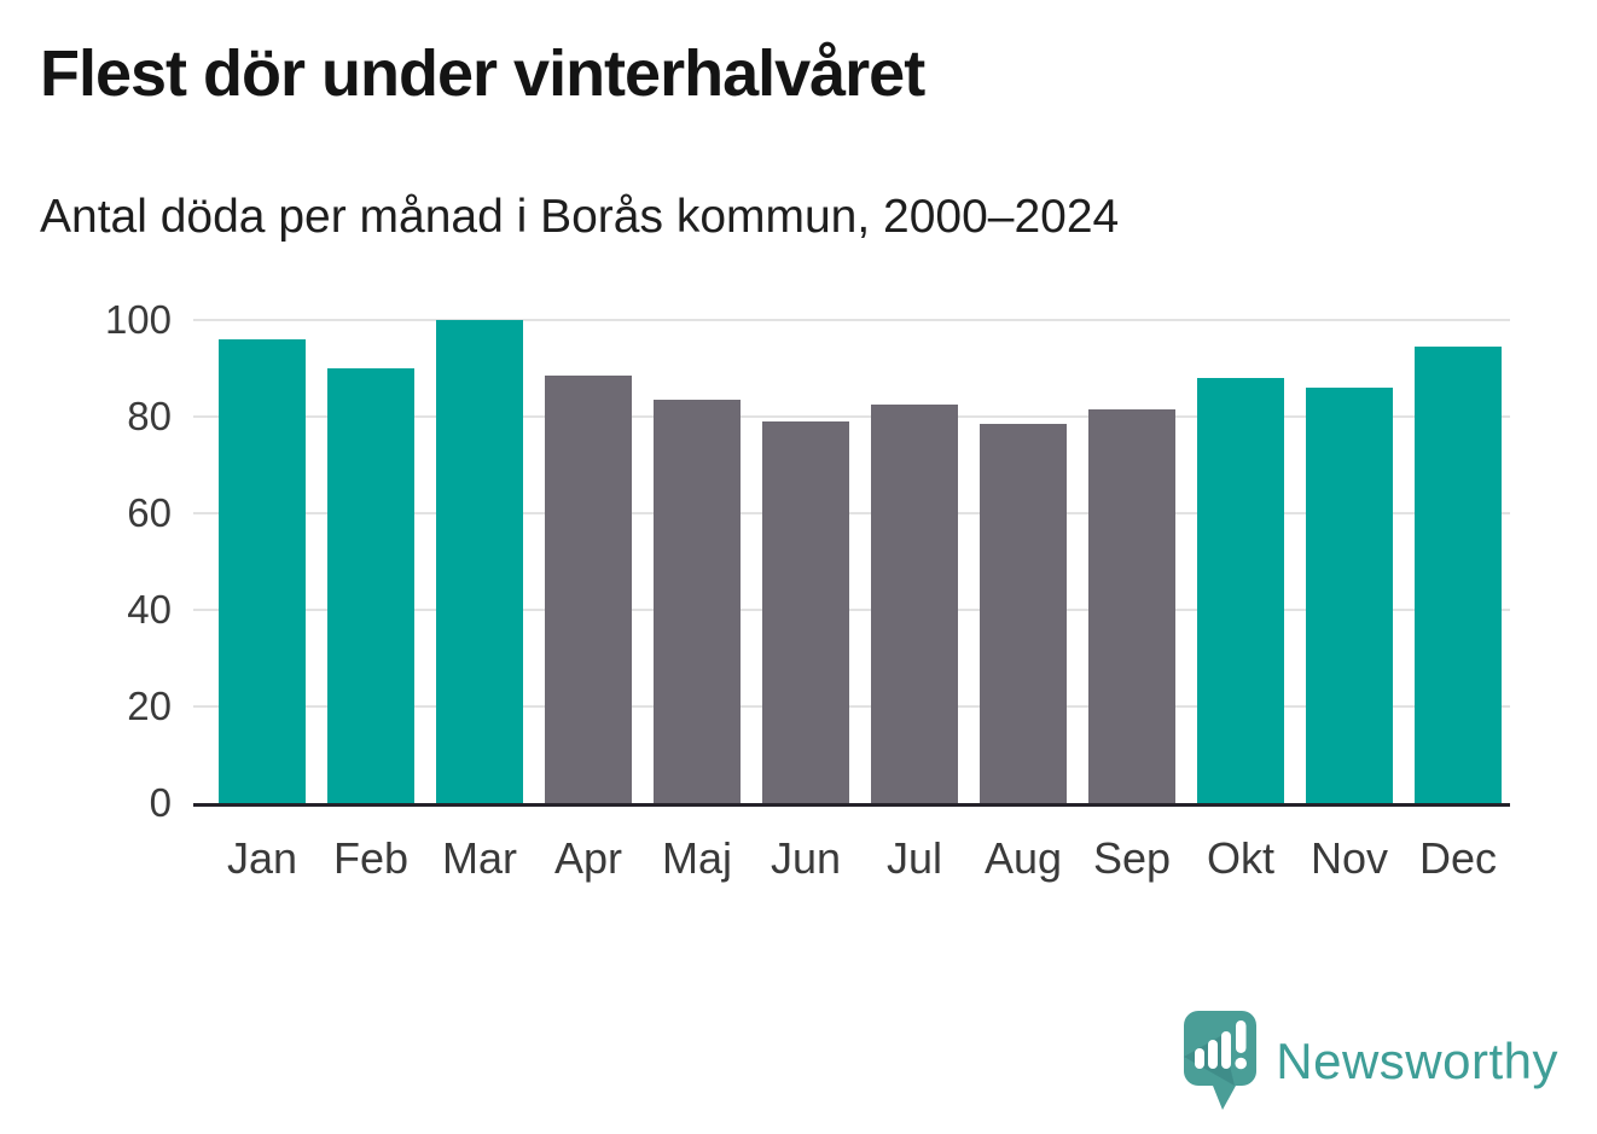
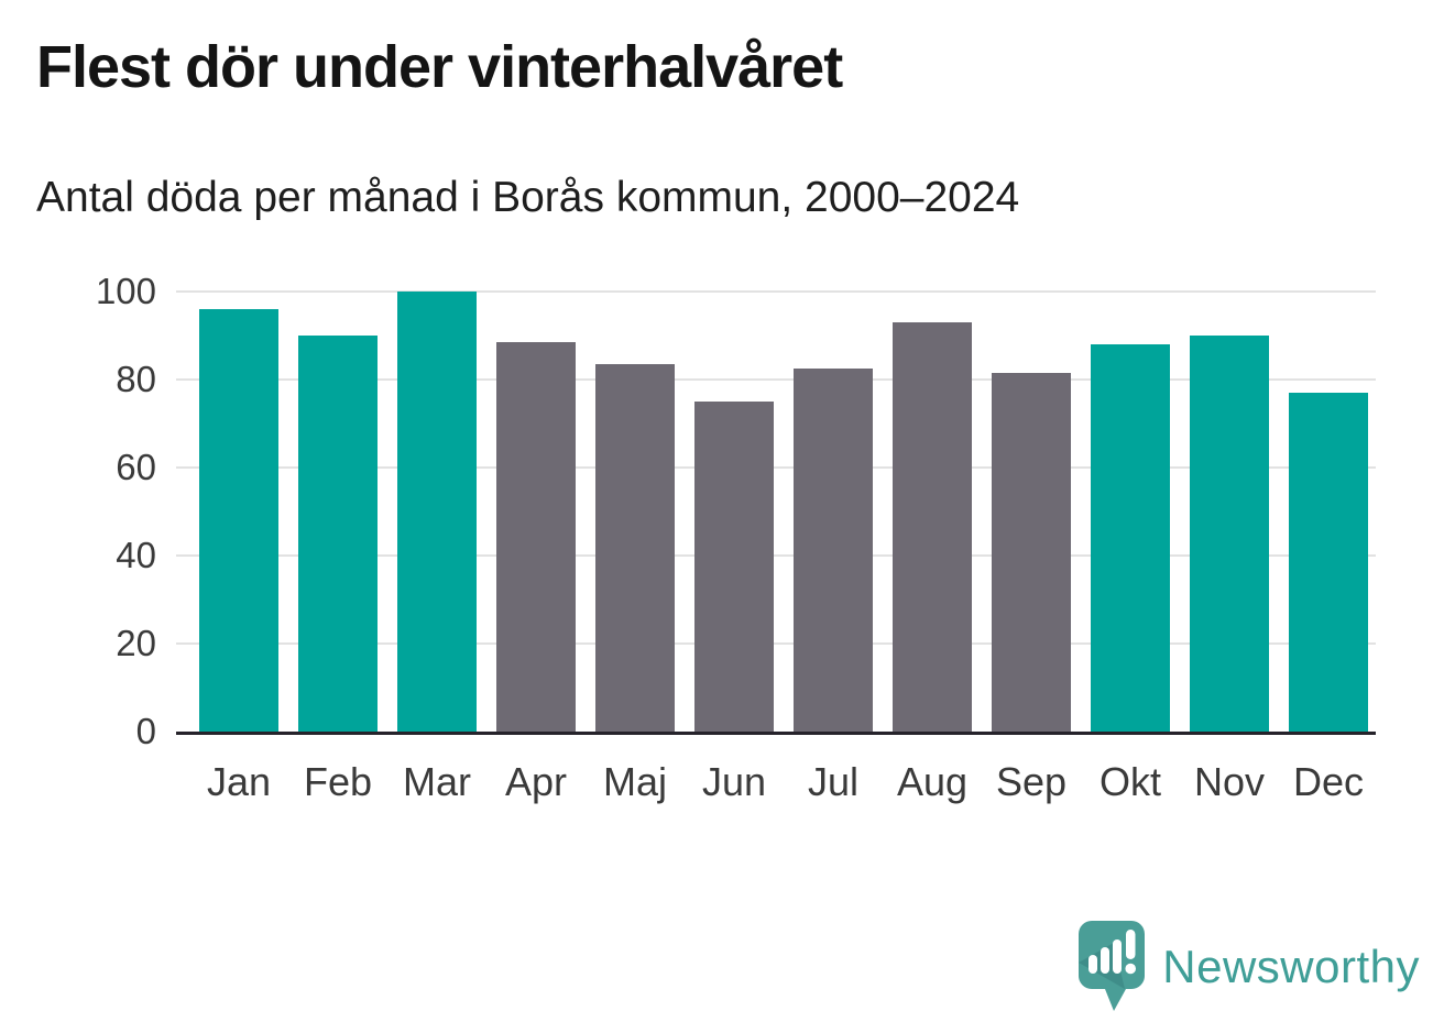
Jun: 79 -> 75
Aug: 78 -> 93
Nov: 86 -> 90
Dec: 94 -> 77
